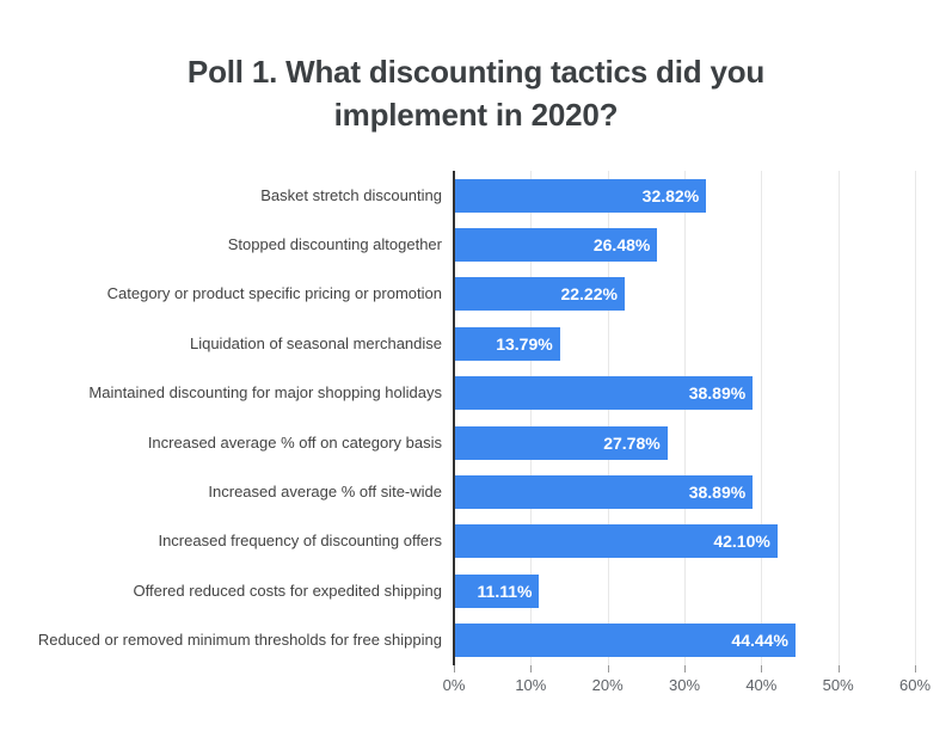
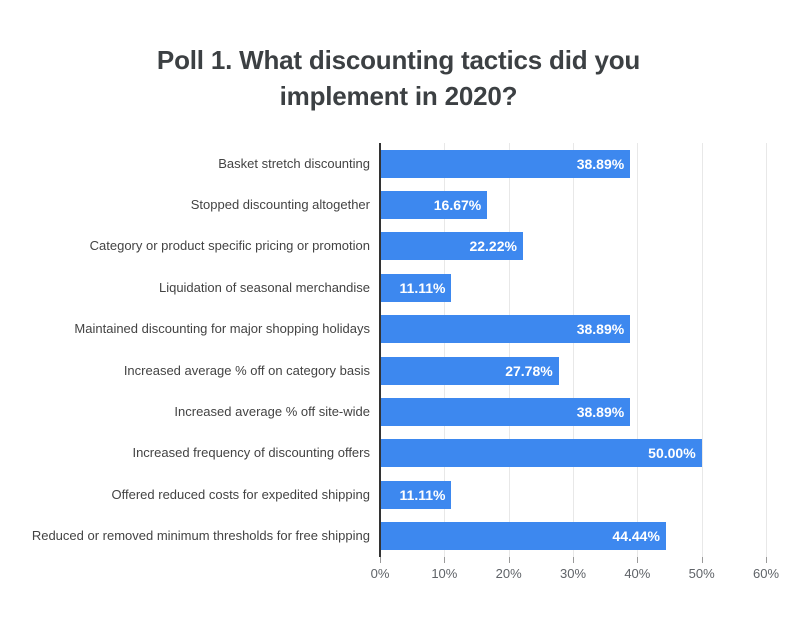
Basket stretch discounting: 32.82% -> 38.89%
Stopped discounting altogether: 26.48% -> 16.67%
Liquidation of seasonal merchandise: 13.79% -> 11.11%
Increased frequency of discounting offers: 42.10% -> 50.00%
